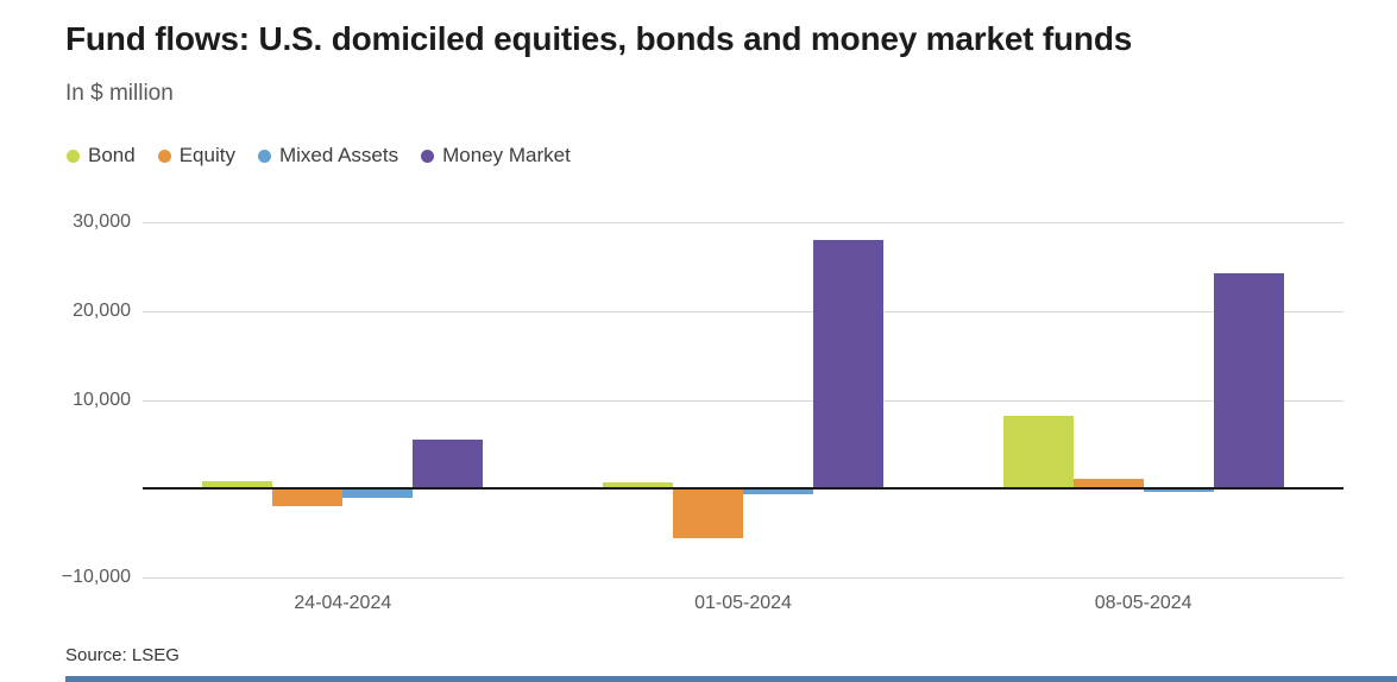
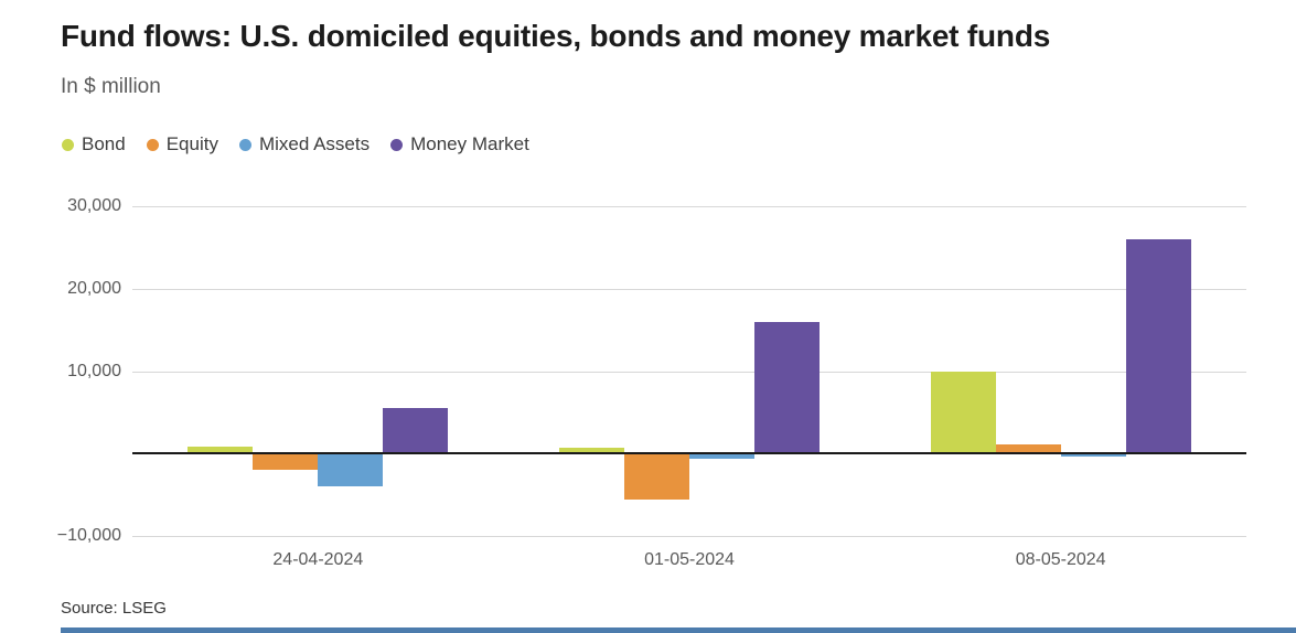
Mixed Assets/24-04-2024: -1000 -> -4000
Money Market/01-05-2024: 28000 -> 16000
Bond/08-05-2024: 8000 -> 10000
Money Market/08-05-2024: 24000 -> 26000
